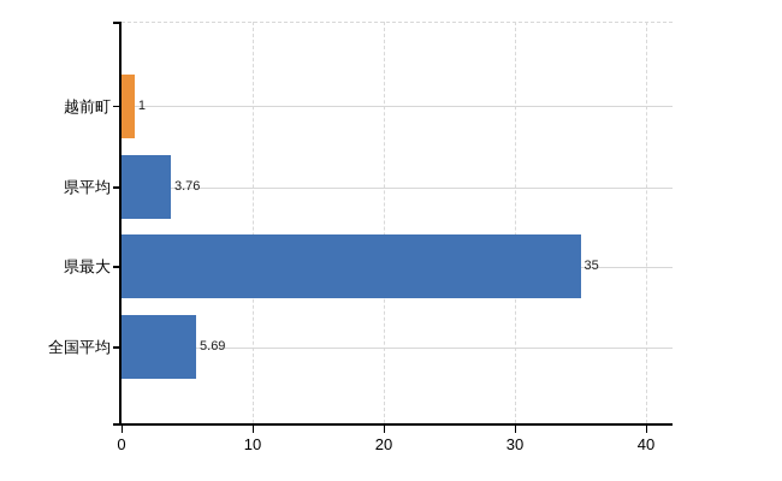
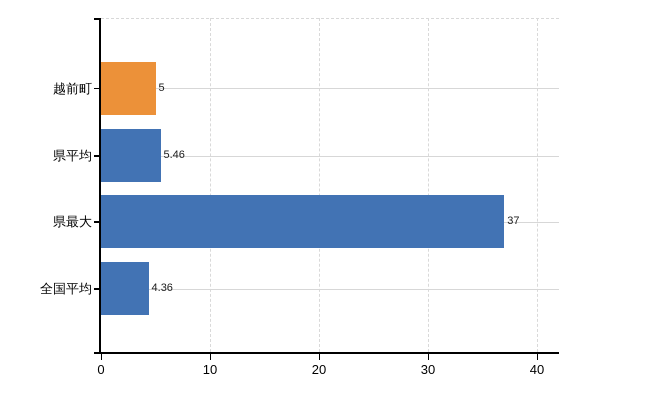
越前町: 1 -> 5
県平均: 3.76 -> 5.46
県最大: 35 -> 37
全国平均: 5.69 -> 4.36
